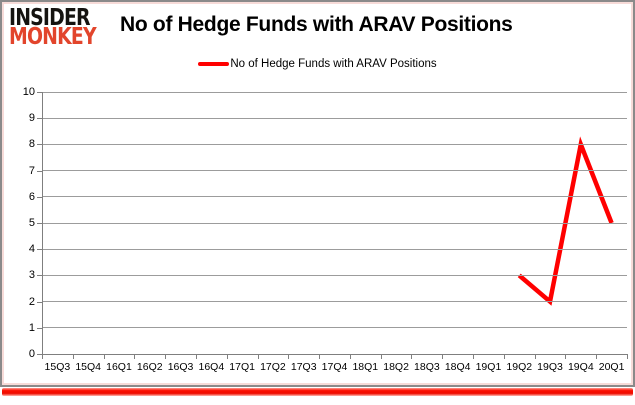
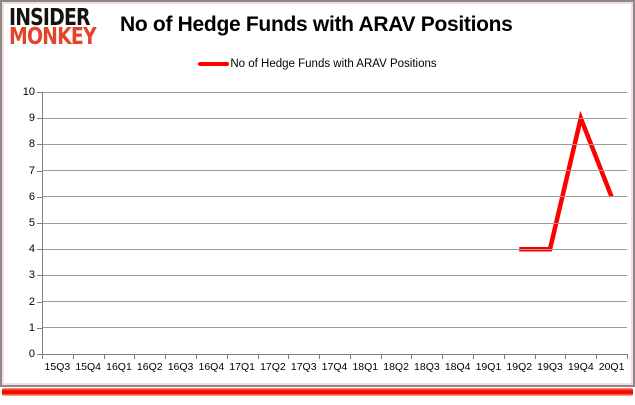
19Q2: 3 -> 4
19Q3: 2 -> 4
19Q4: 8 -> 9
20Q1: 5 -> 6
